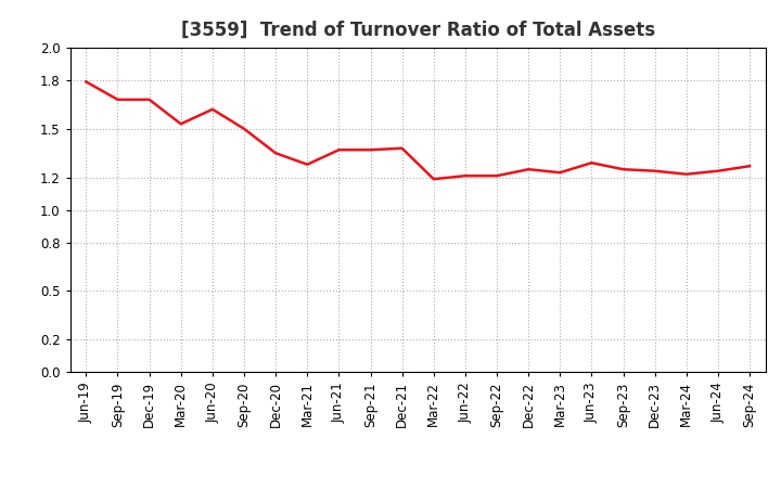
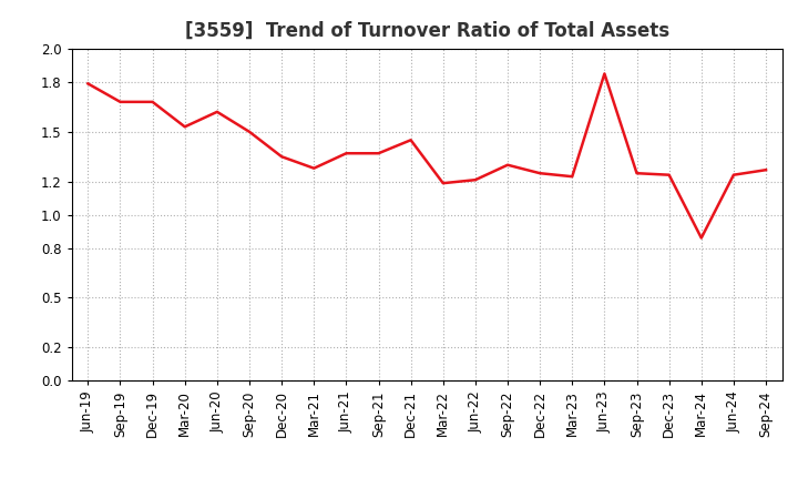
Dec-21: 1.38 -> 1.45
Sep-22: 1.21 -> 1.30
Jun-23: 1.29 -> 1.85
Mar-24: 1.22 -> 0.86
